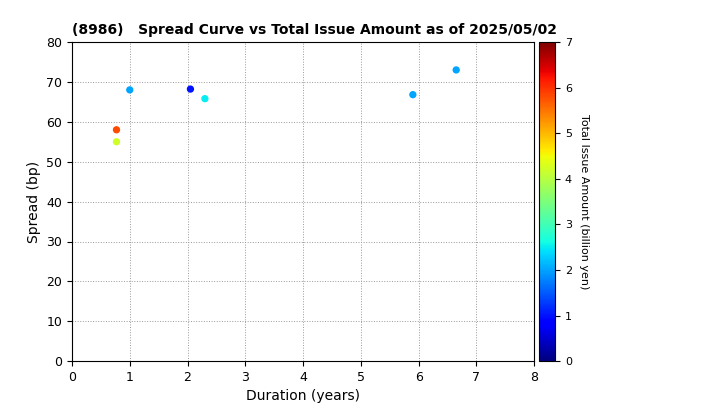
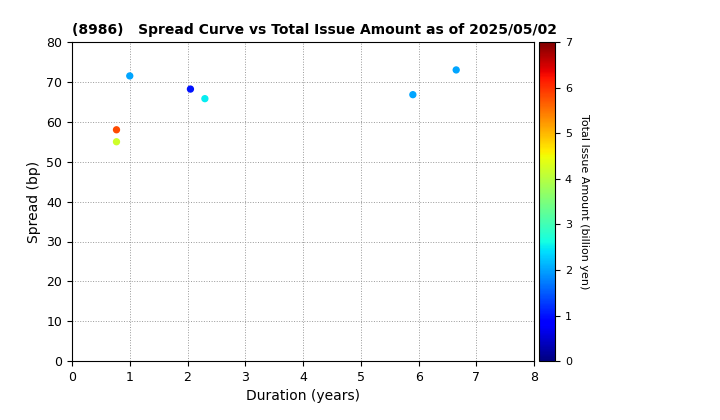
1: 68.0 -> 71.5
